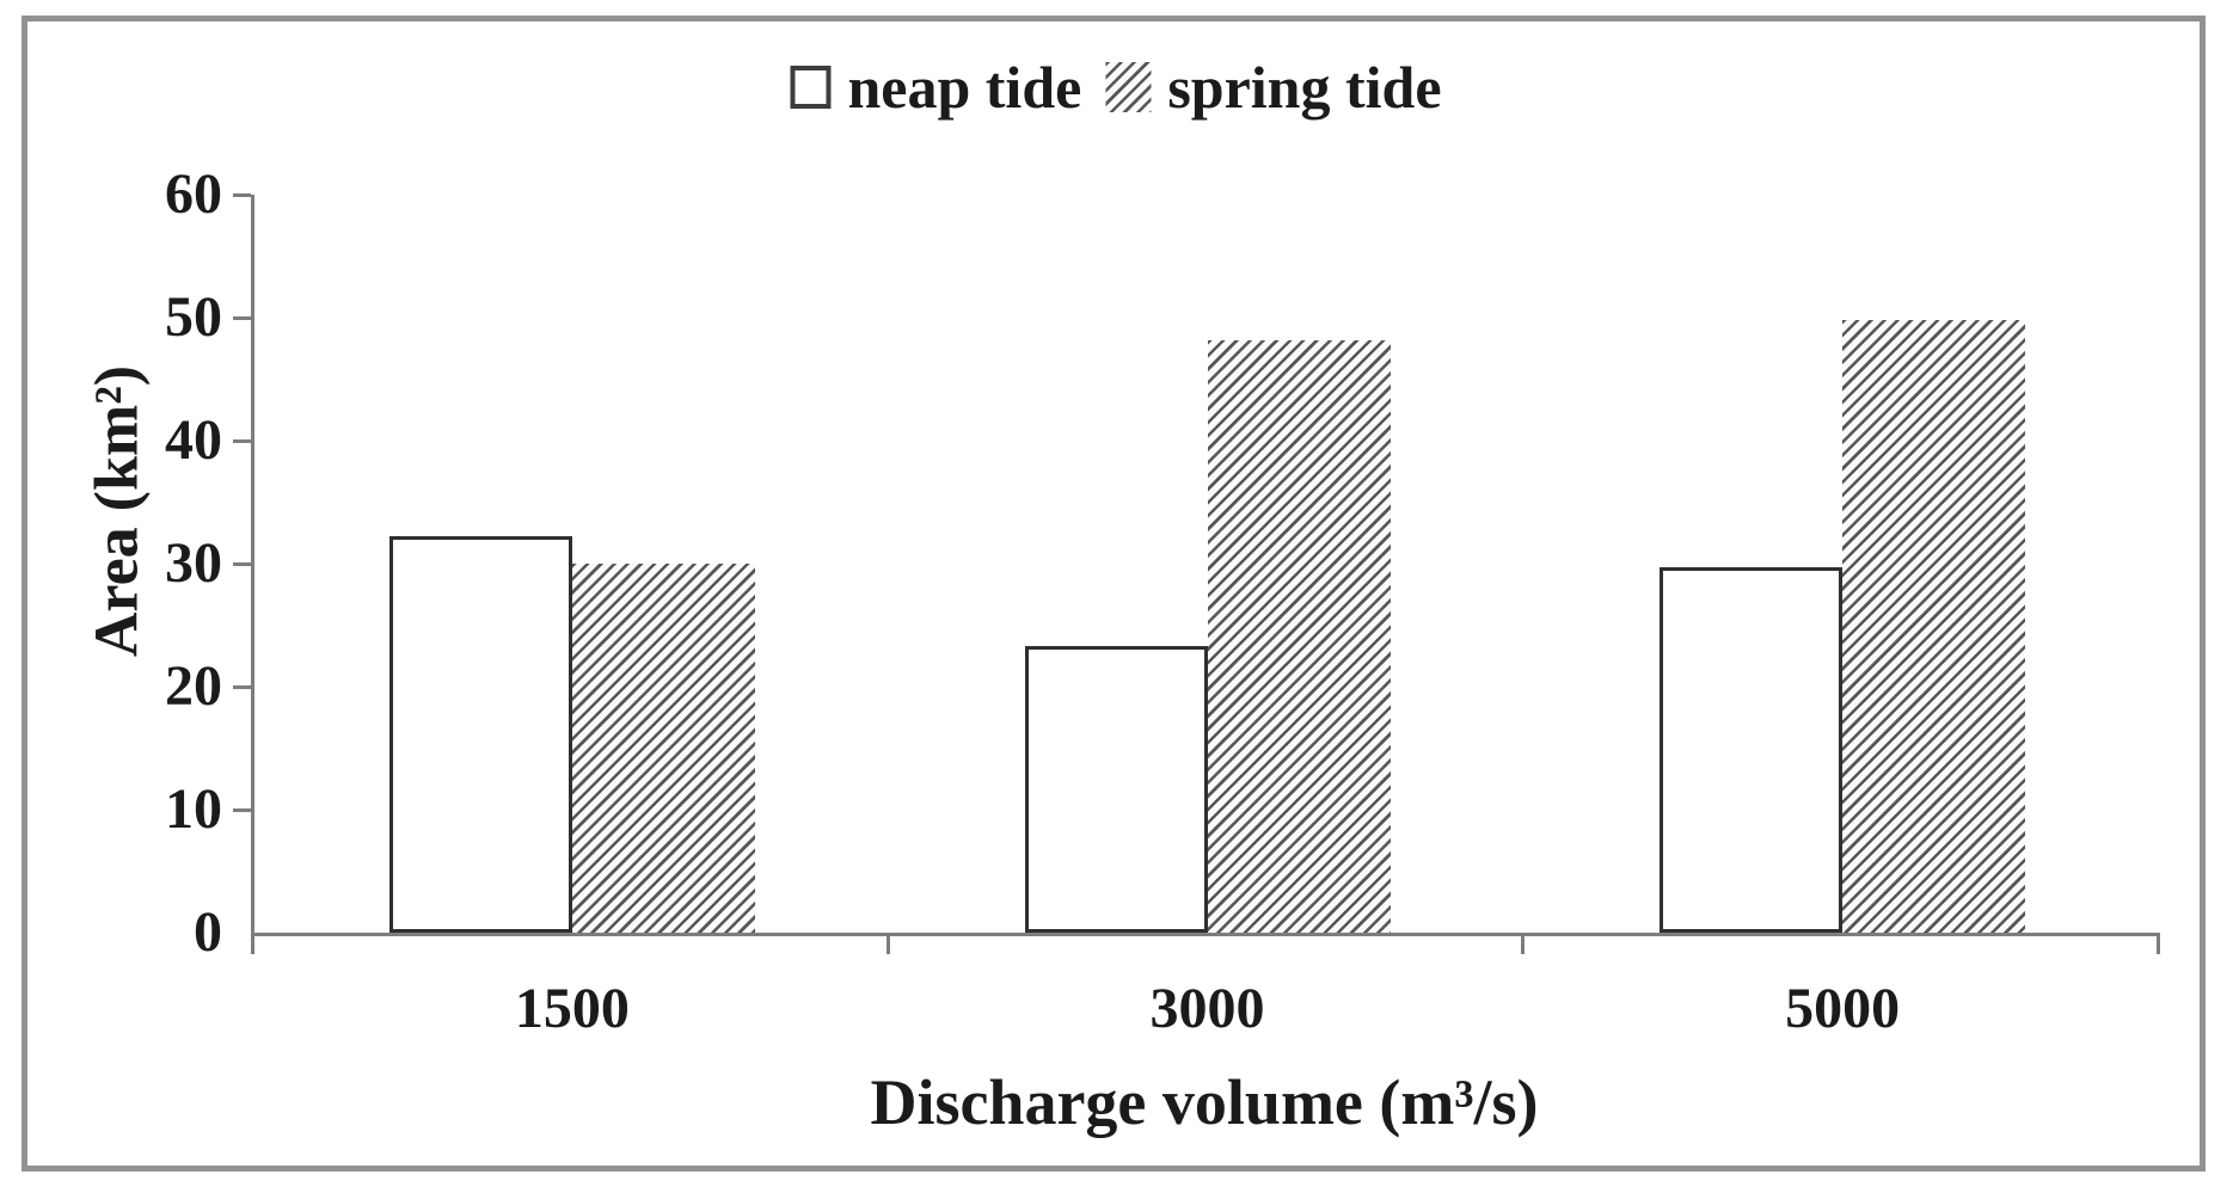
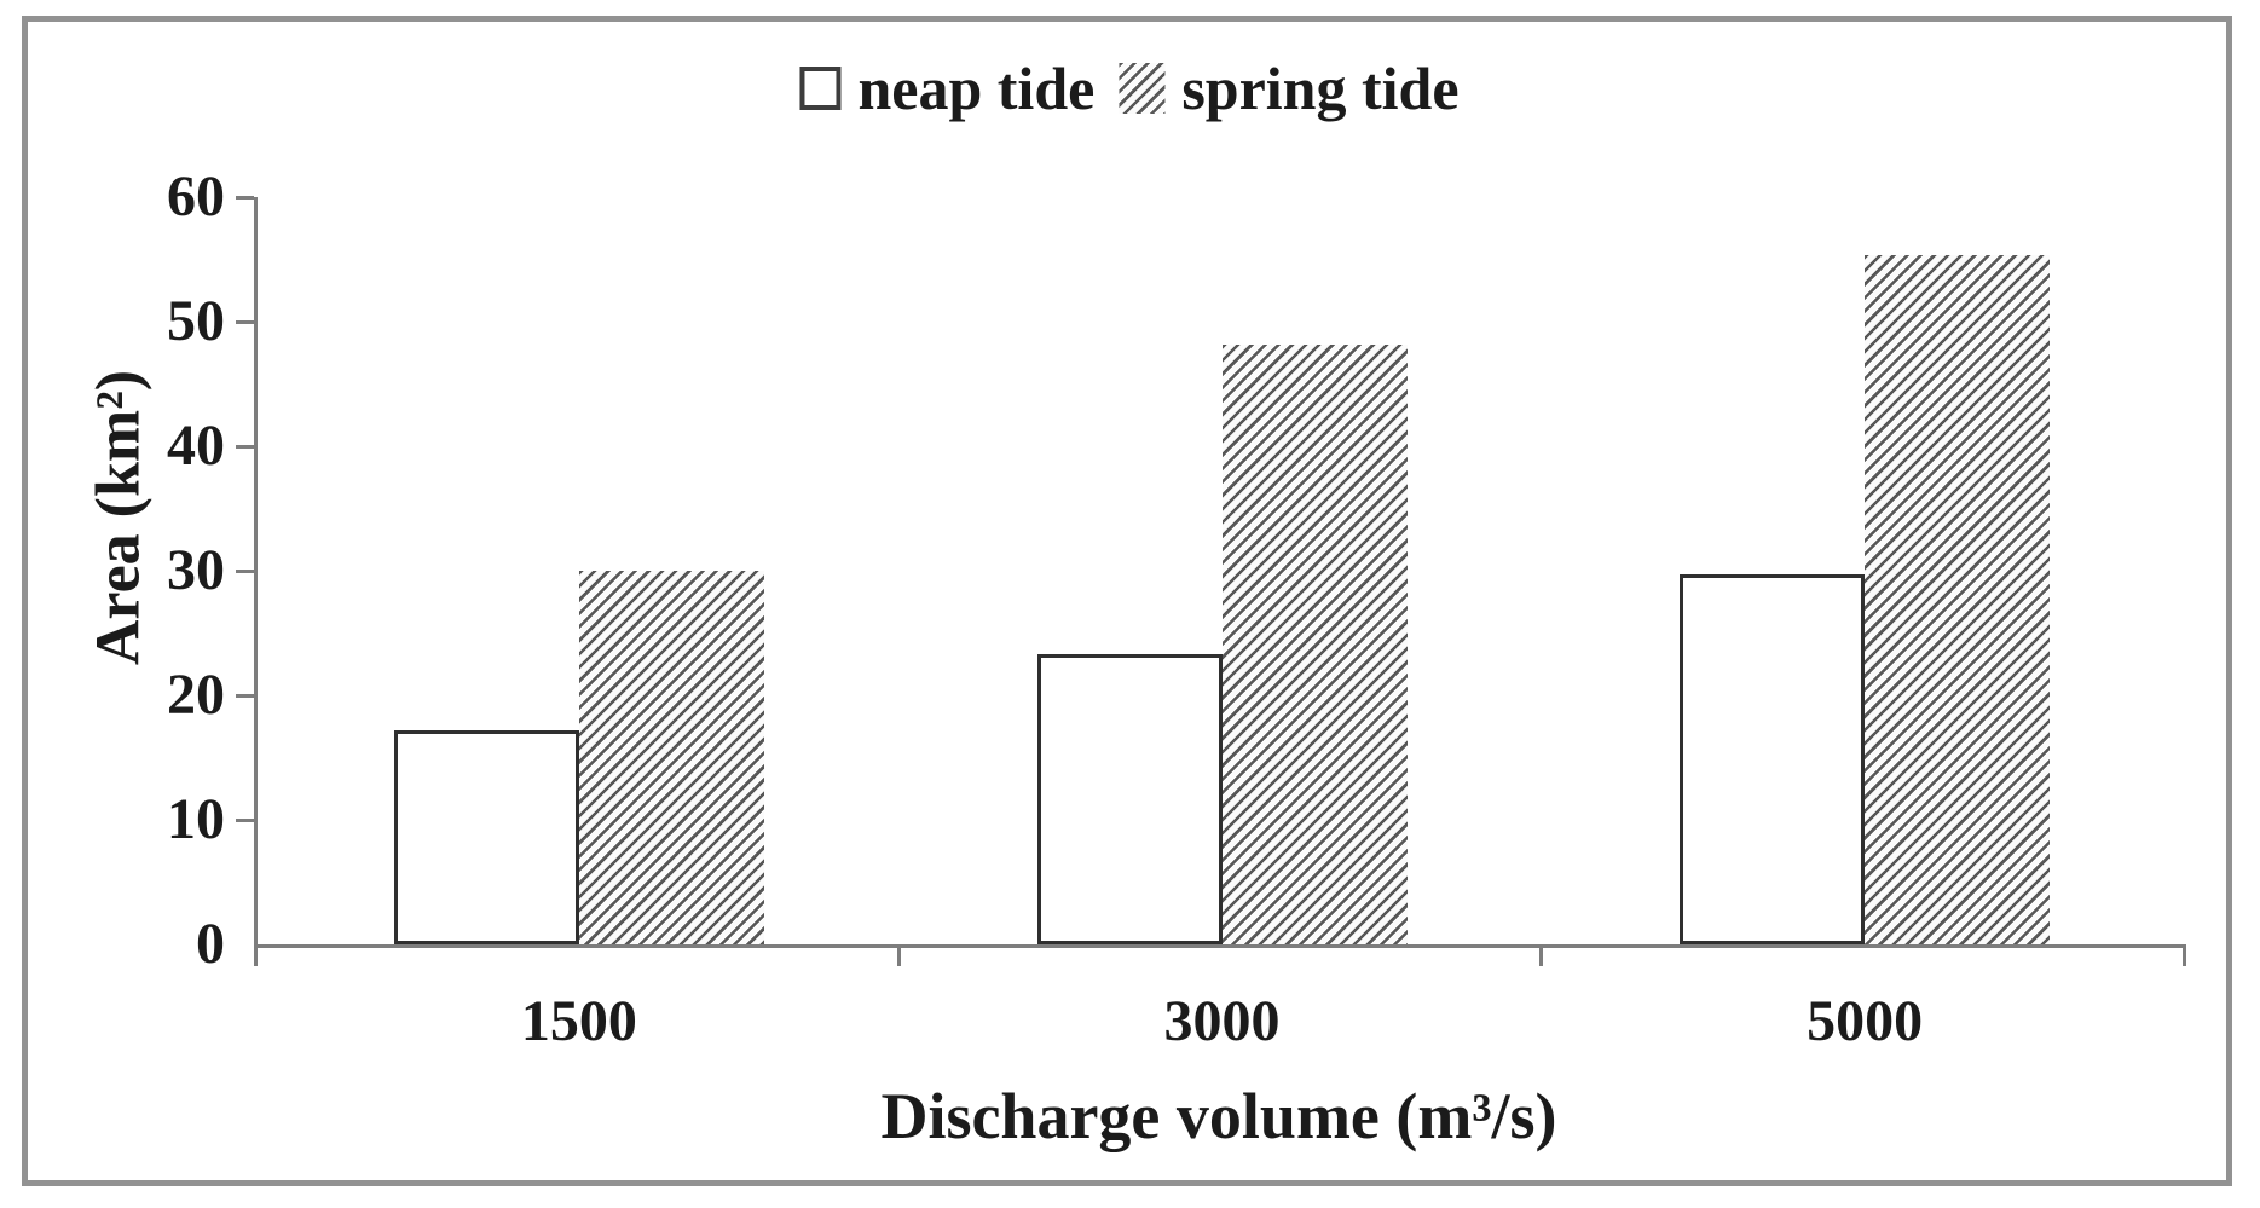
neap tide/1500: 32.2 -> 17.2
spring tide/5000: 49.8 -> 55.3
